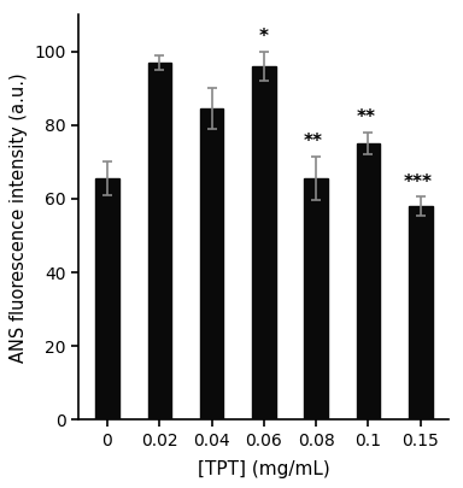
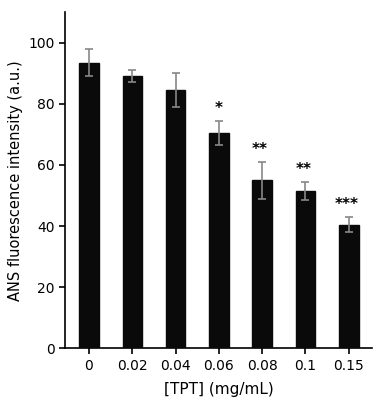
0: 65.5 -> 93.5
0.02: 97.0 -> 89.0
0.06: 96.0 -> 70.5
0.08: 65.5 -> 55.0
0.1: 75.0 -> 51.5
0.15: 58.0 -> 40.5
